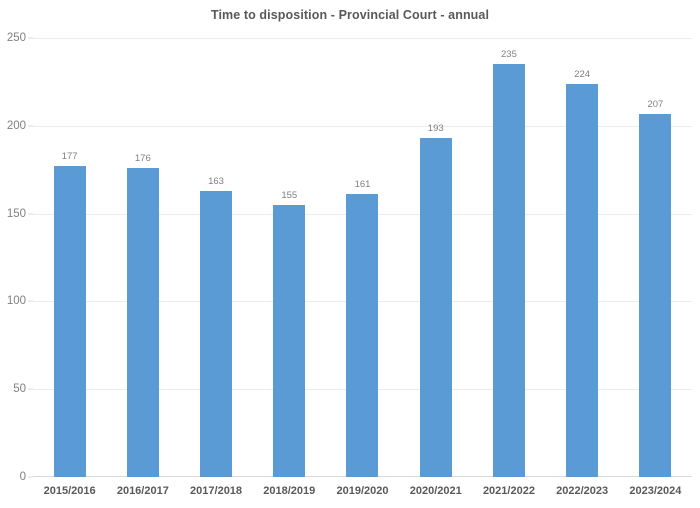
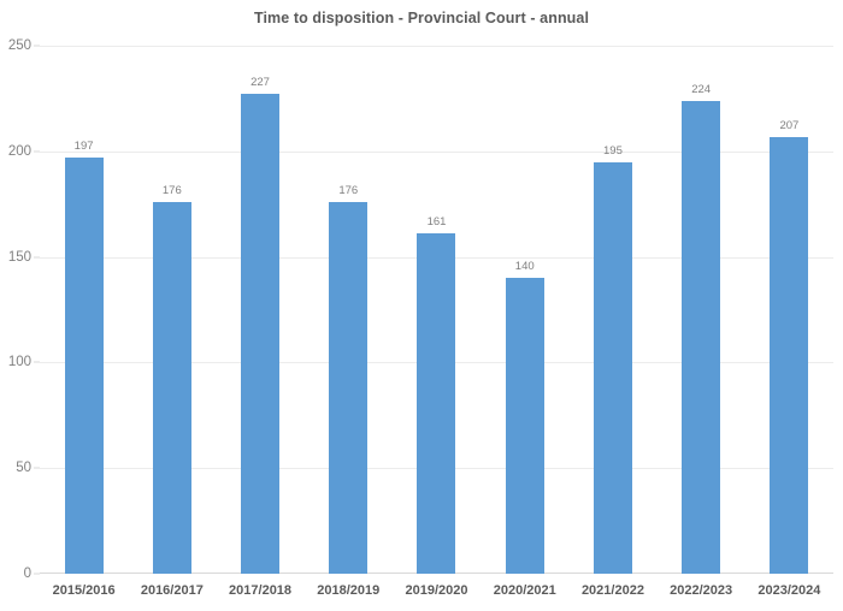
2015/2016: 177 -> 197
2017/2018: 163 -> 227
2018/2019: 155 -> 176
2020/2021: 193 -> 140
2021/2022: 235 -> 195
